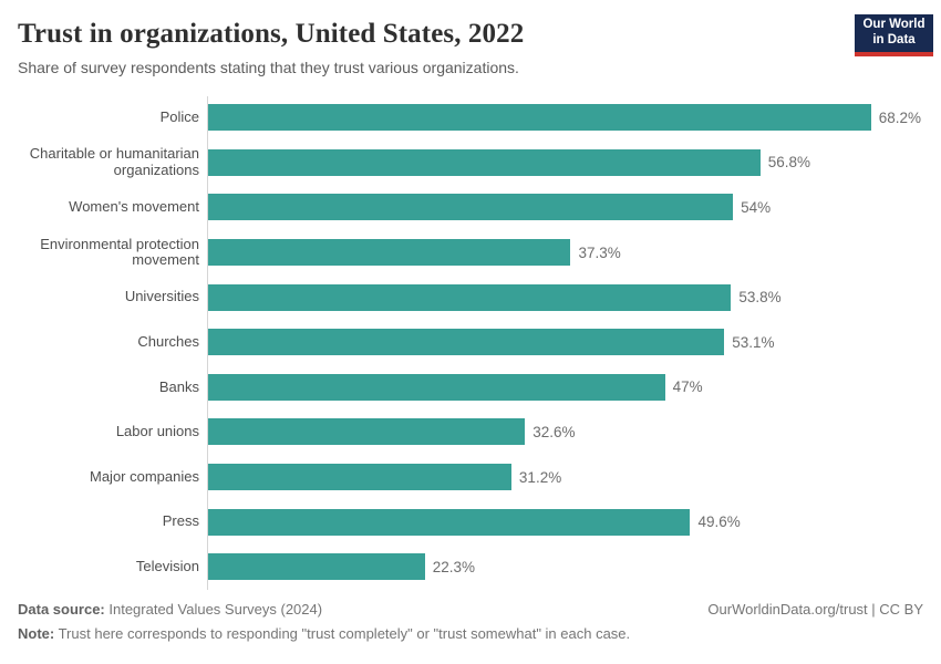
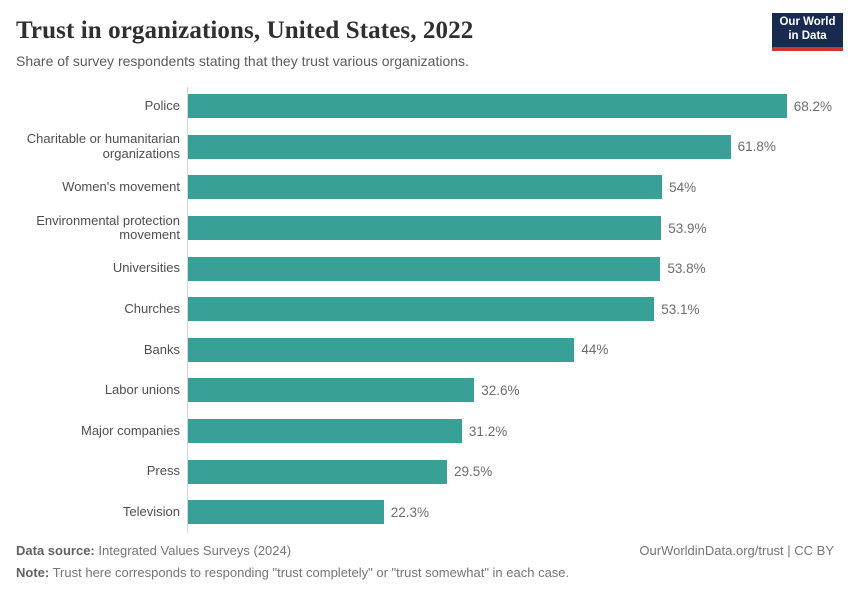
Charitable or humanitarian organizations: 56.8% -> 61.8%
Environmental protection movement: 37.3% -> 53.9%
Banks: 47% -> 44%
Press: 49.6% -> 29.5%
